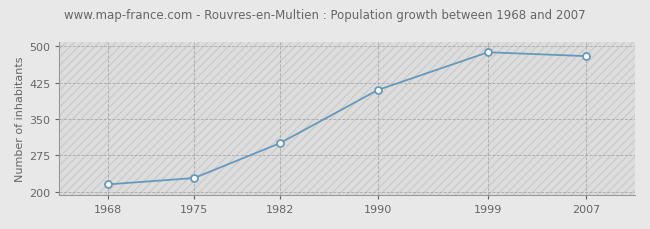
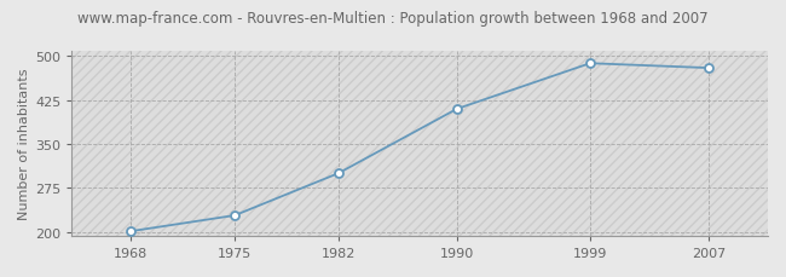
1968: 215 -> 201
